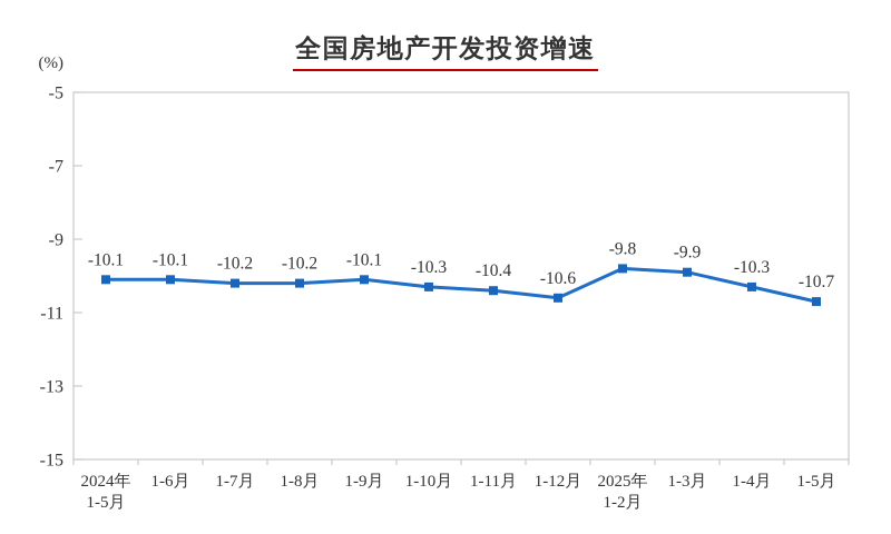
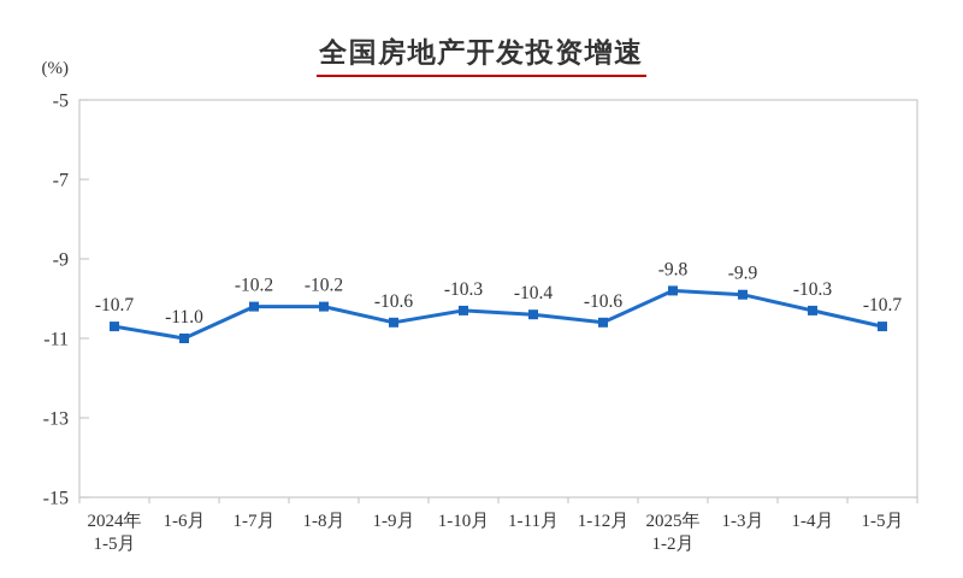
2024年 1-5月: -10.1 -> -10.7
1-6月: -10.1 -> -11.0
1-9月: -10.1 -> -10.6
